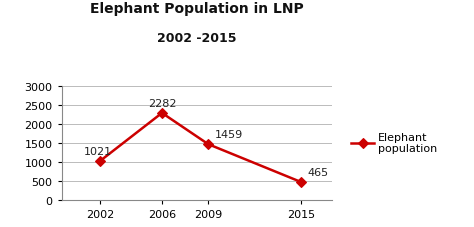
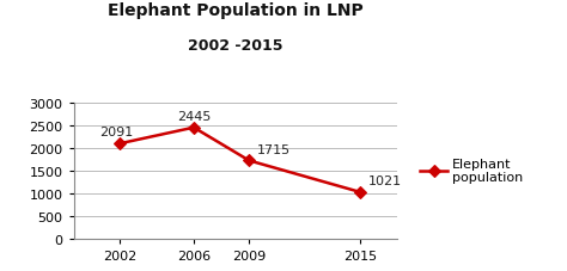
2002: 1021 -> 2091
2006: 2282 -> 2445
2009: 1459 -> 1715
2015: 465 -> 1021
